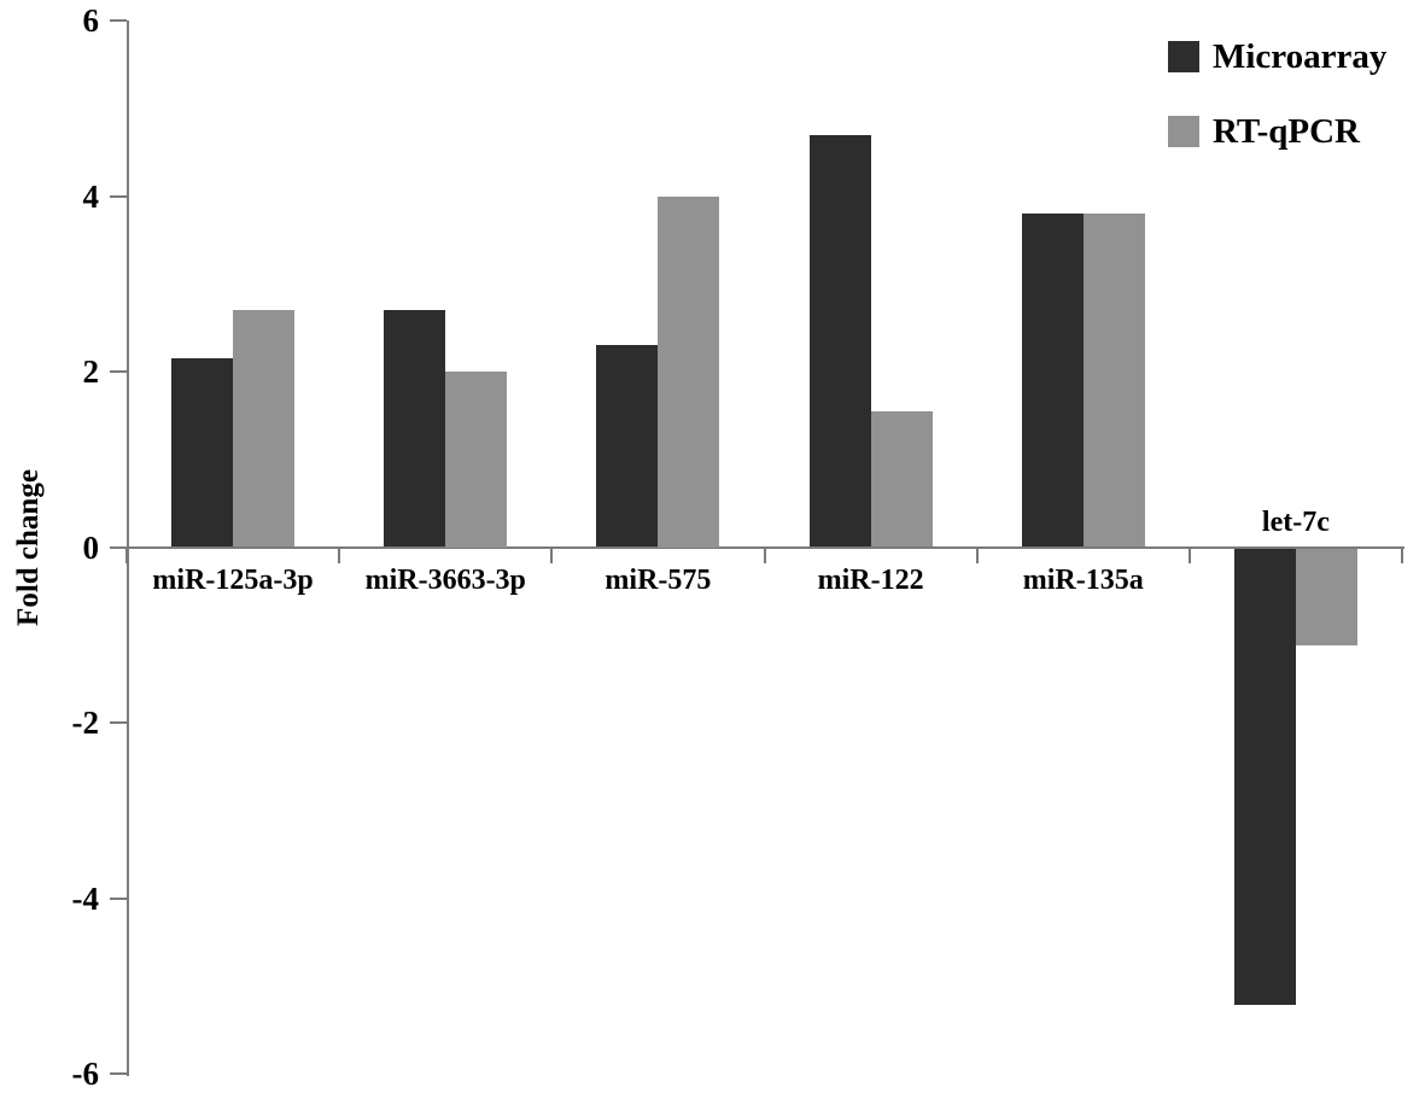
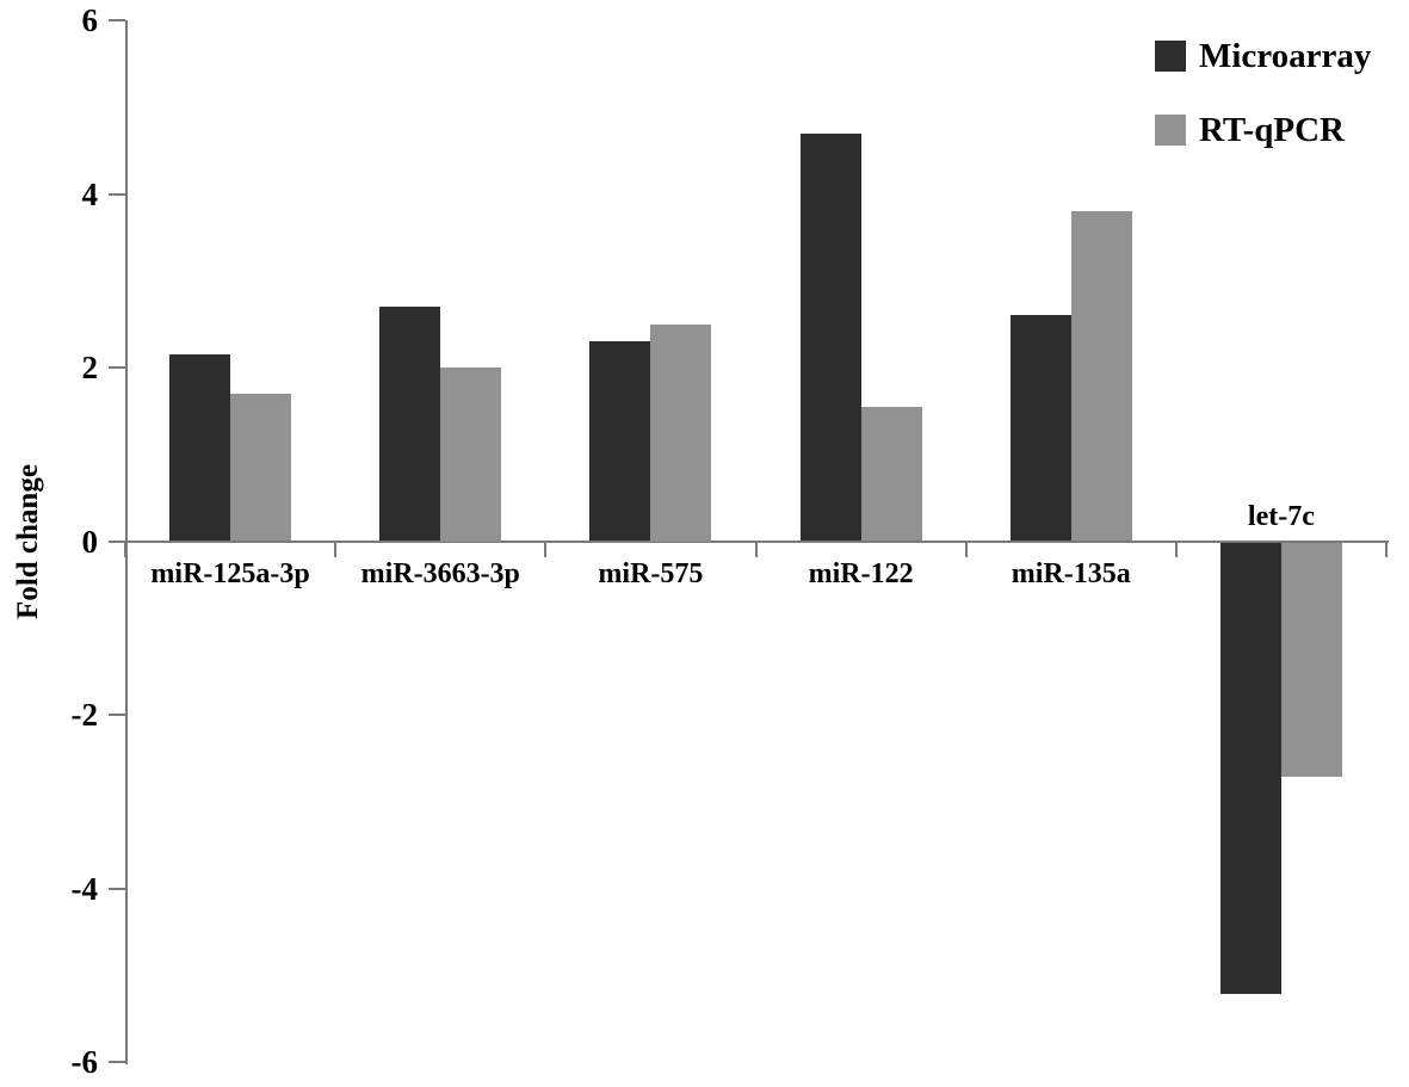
RT-qPCR/miR-125a-3p: 2.7 -> 1.7
RT-qPCR/miR-575: 4.0 -> 2.5
Microarray/miR-135a: 3.8 -> 2.6
RT-qPCR/let-7c: -1.1 -> -2.7
